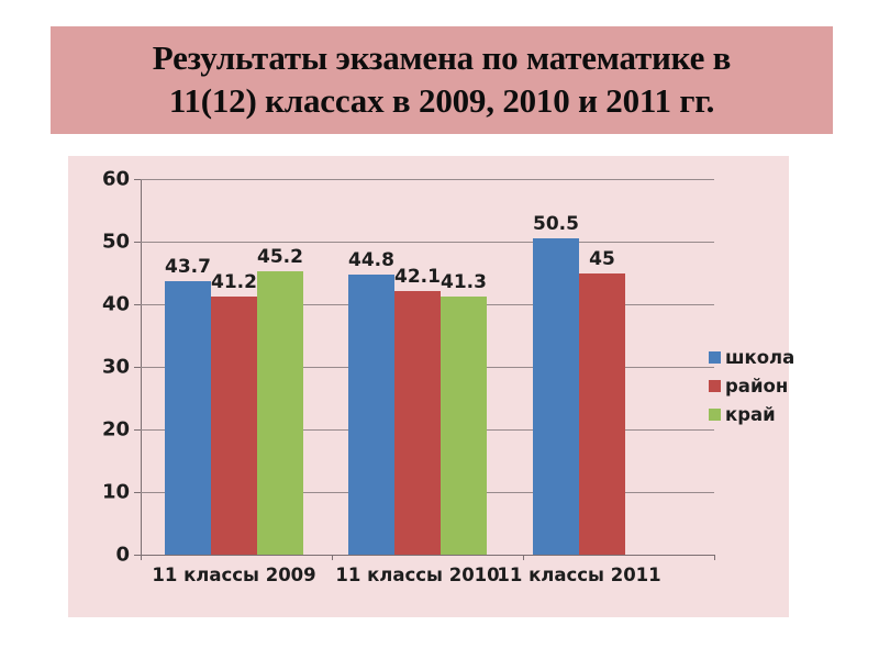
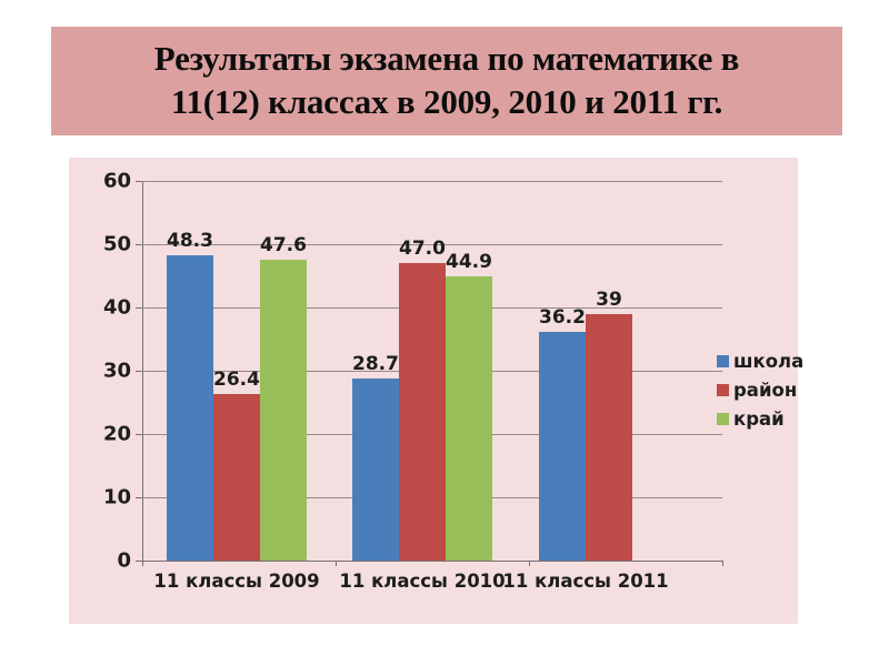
школа/11 классы 2009: 43.7 -> 48.3
район/11 классы 2009: 41.2 -> 26.4
край/11 классы 2009: 45.2 -> 47.6
школа/11 классы 2010: 44.8 -> 28.7
район/11 классы 2010: 42.1 -> 47.0
край/11 классы 2010: 41.3 -> 44.9
школа/11 классы 2011: 50.5 -> 36.2
район/11 классы 2011: 45 -> 39
